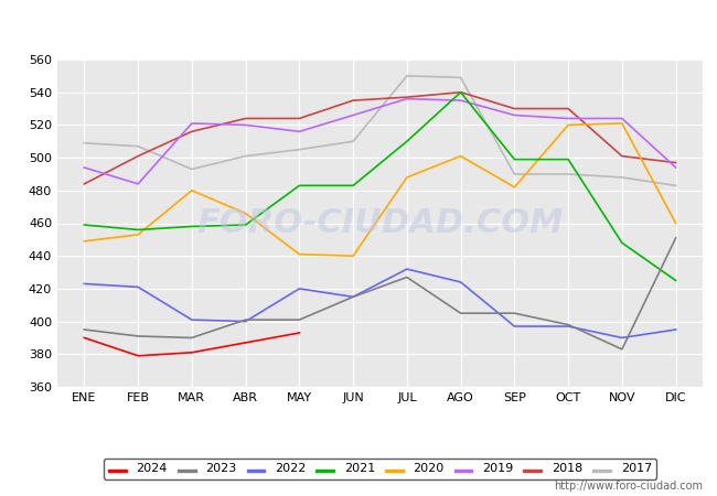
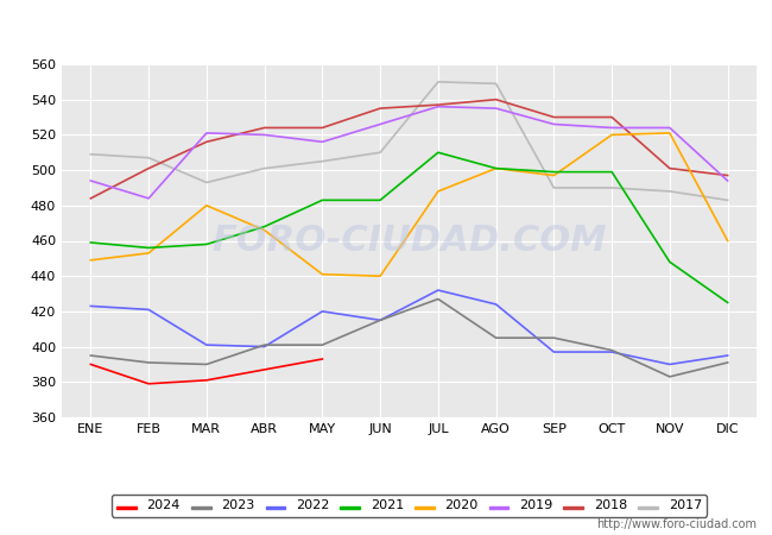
2021/ABR: 459 -> 468
2021/AGO: 540 -> 501
2020/SEP: 482 -> 497
2023/DIC: 451 -> 391
